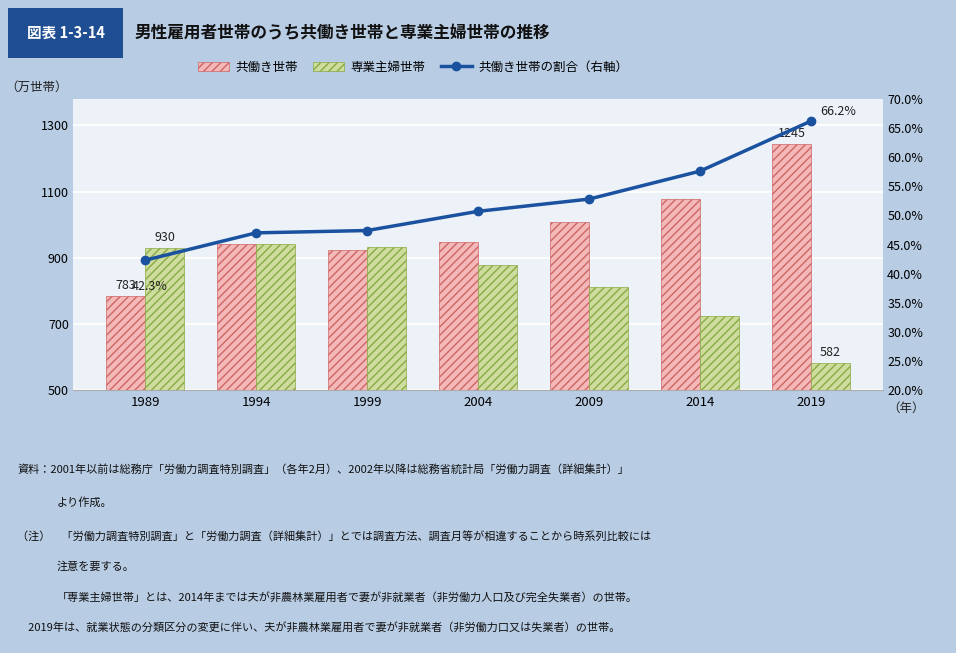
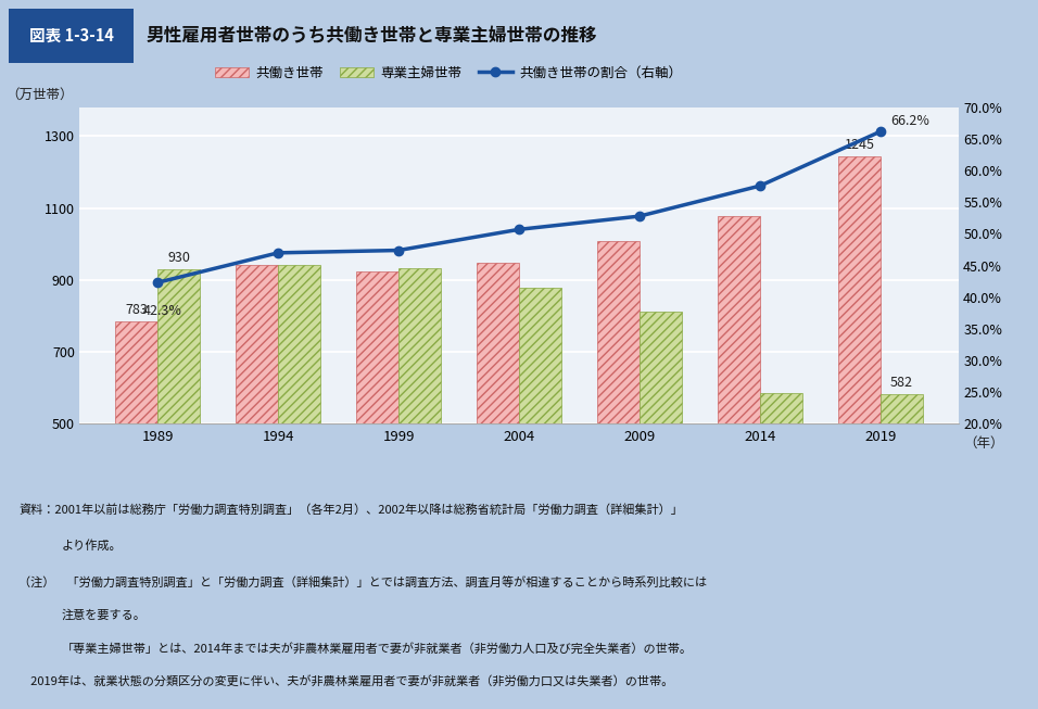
専業主婦世帯/2014: 723 -> 585
